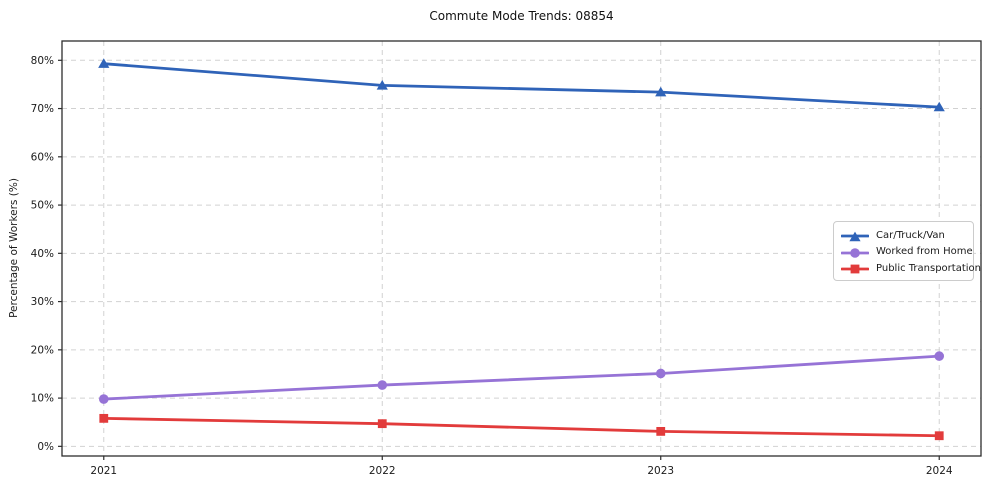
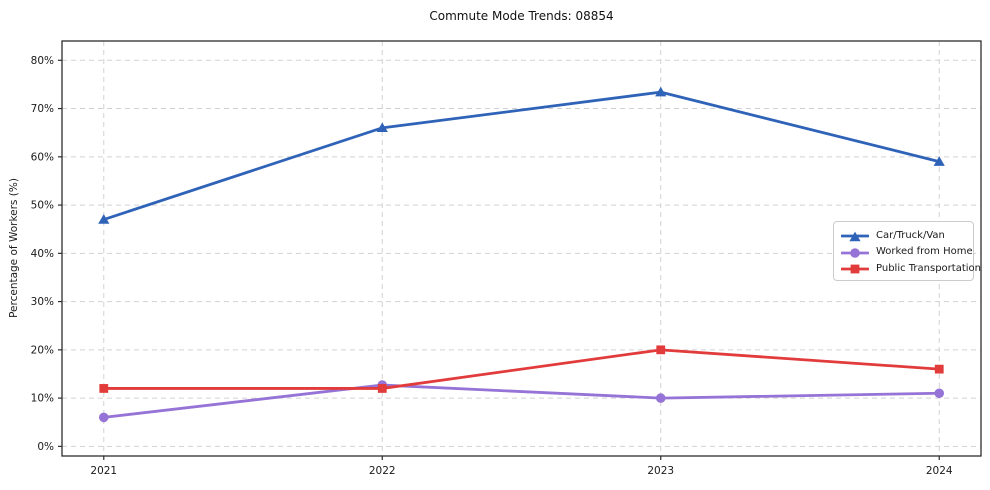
Car/Truck/Van/2021: 79% -> 47%
Worked from Home/2021: 10% -> 6%
Public Transportation/2021: 6% -> 12%
Car/Truck/Van/2022: 75% -> 66%
Public Transportation/2022: 5% -> 12%
Worked from Home/2023: 15% -> 10%
Public Transportation/2023: 3% -> 20%
Car/Truck/Van/2024: 70% -> 59%
Worked from Home/2024: 19% -> 11%
Public Transportation/2024: 2% -> 16%
